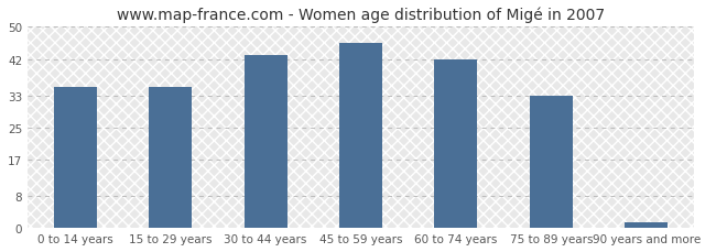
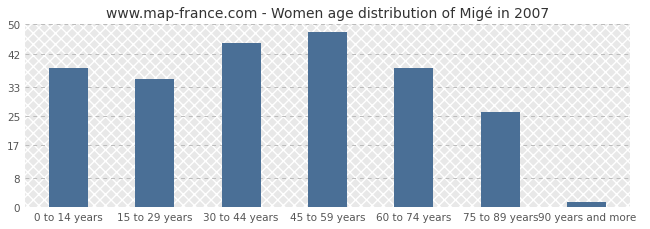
0 to 14 years: 35.0 -> 38.0
30 to 44 years: 43.0 -> 45.0
45 to 59 years: 46.0 -> 48.0
60 to 74 years: 42.0 -> 38.0
75 to 89 years: 33.0 -> 26.0
